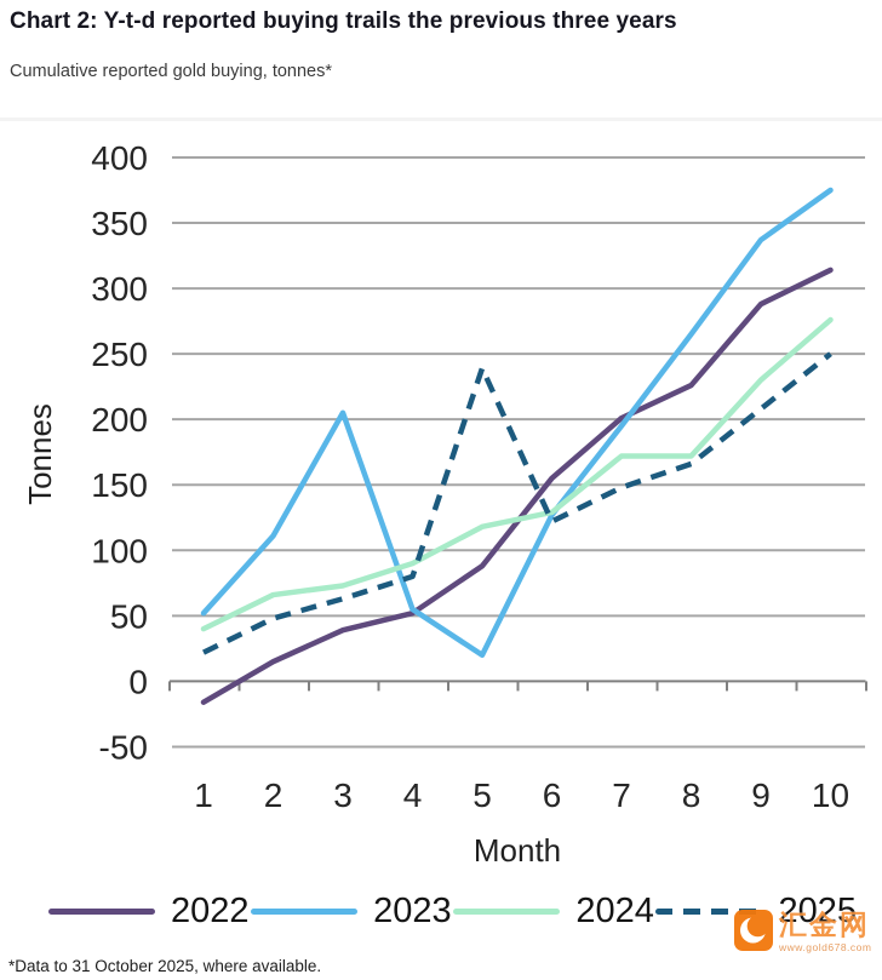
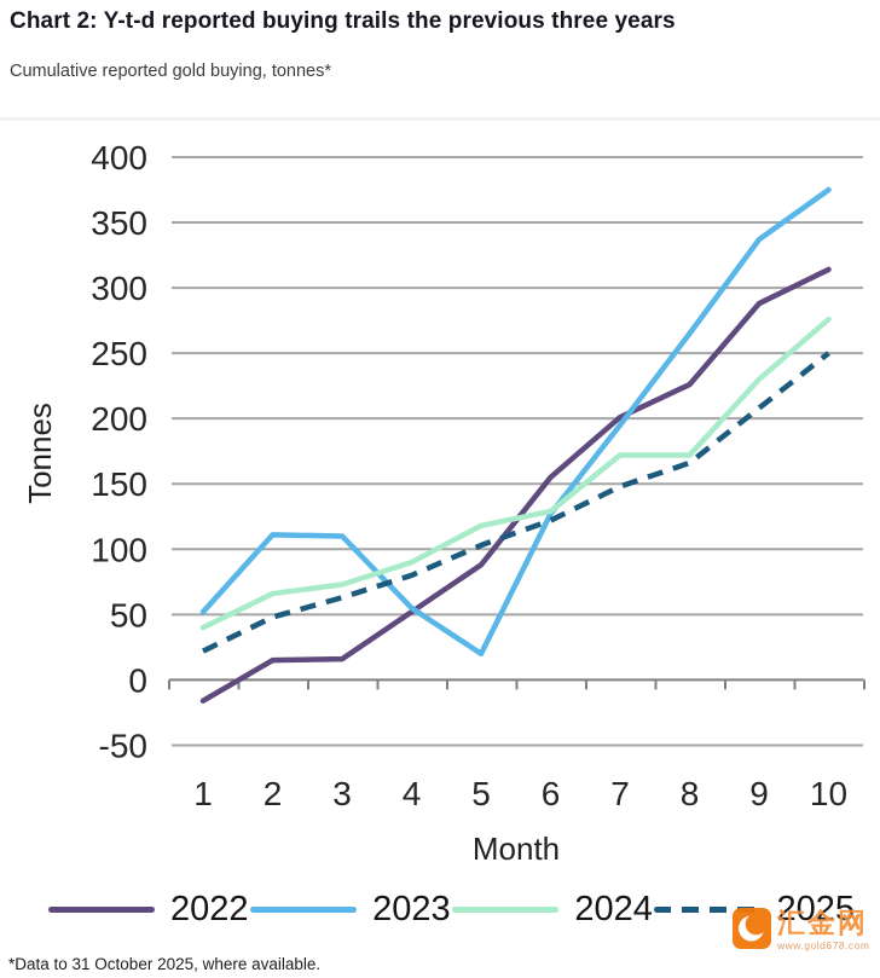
2022/3: 39 -> 16
2023/3: 205 -> 110
2025/5: 239 -> 103
